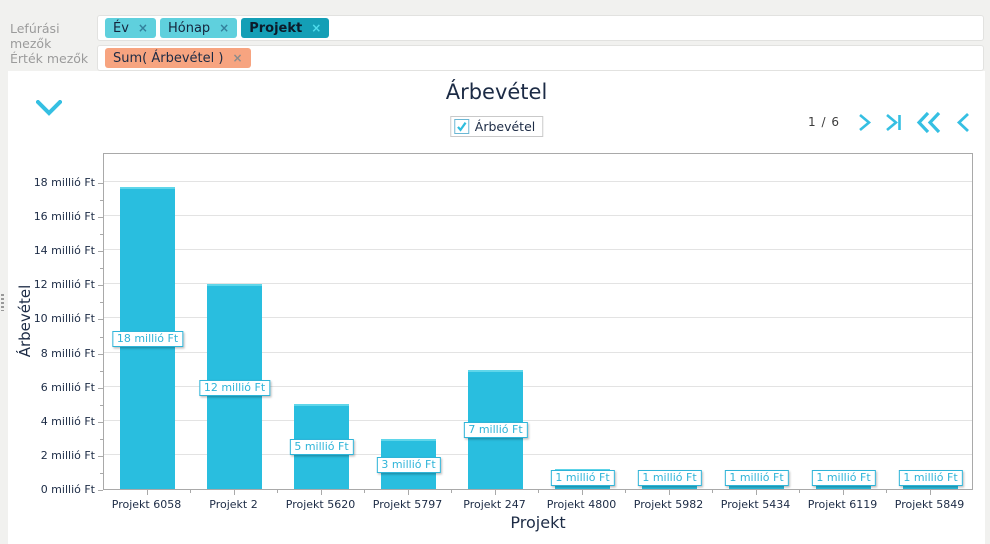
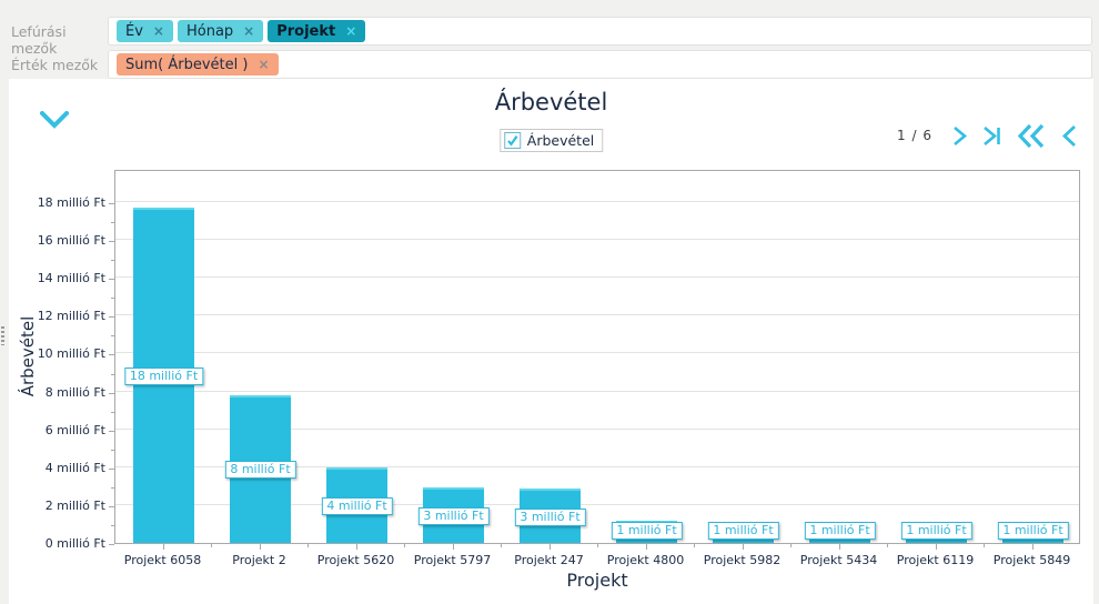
Projekt 2: 12 -> 8
Projekt 5620: 5 -> 4
Projekt 247: 7 -> 3
